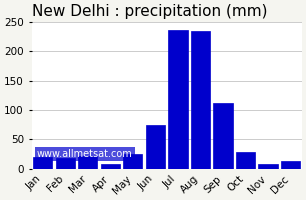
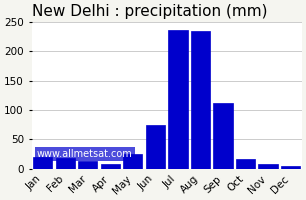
Mar: 22 -> 13
Oct: 28 -> 17
Dec: 14 -> 5
